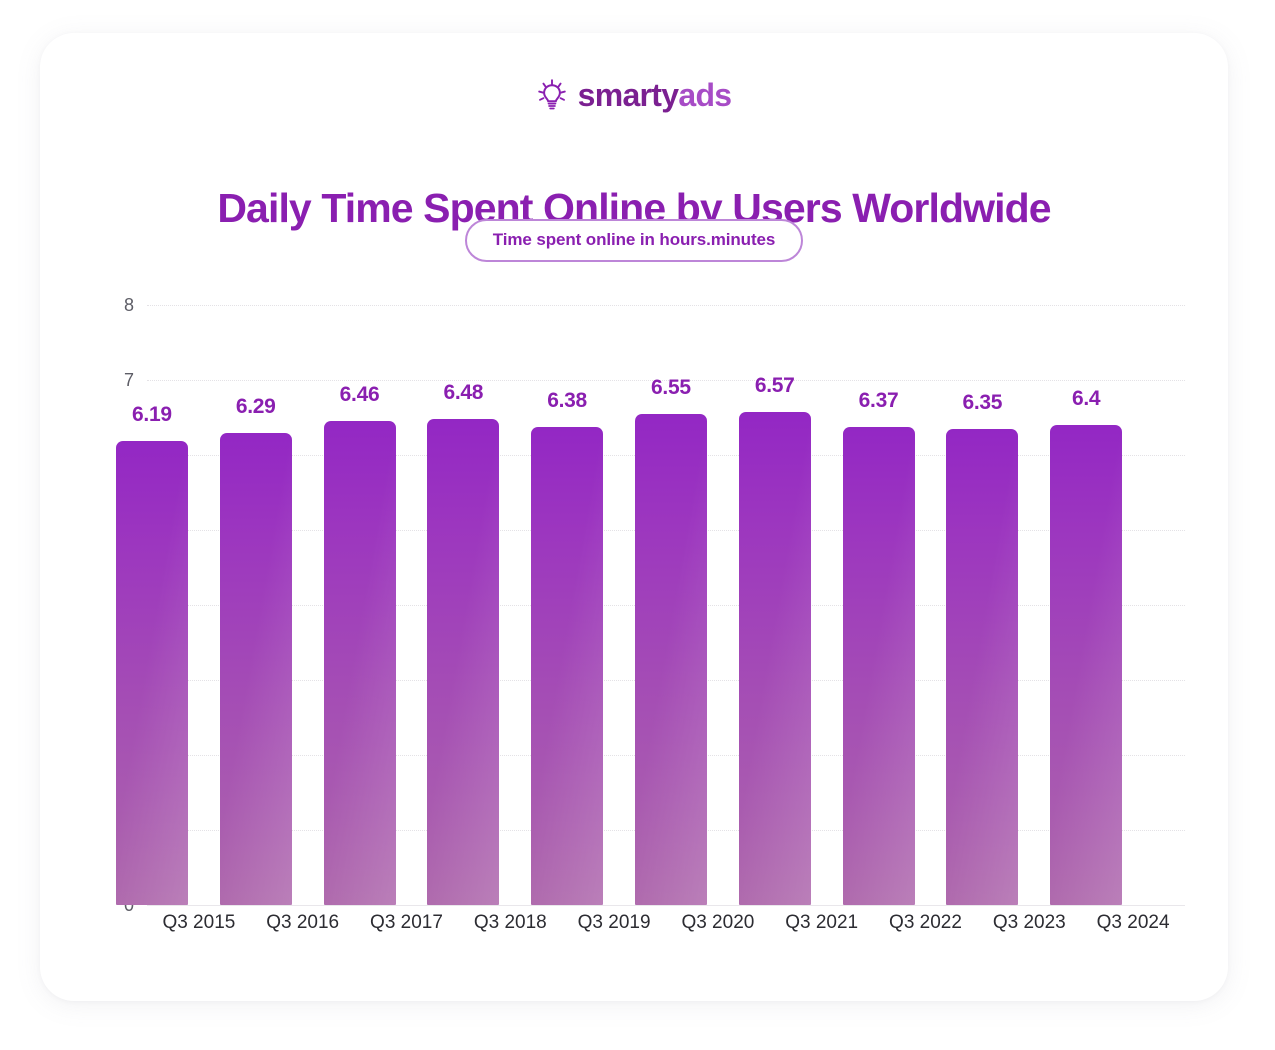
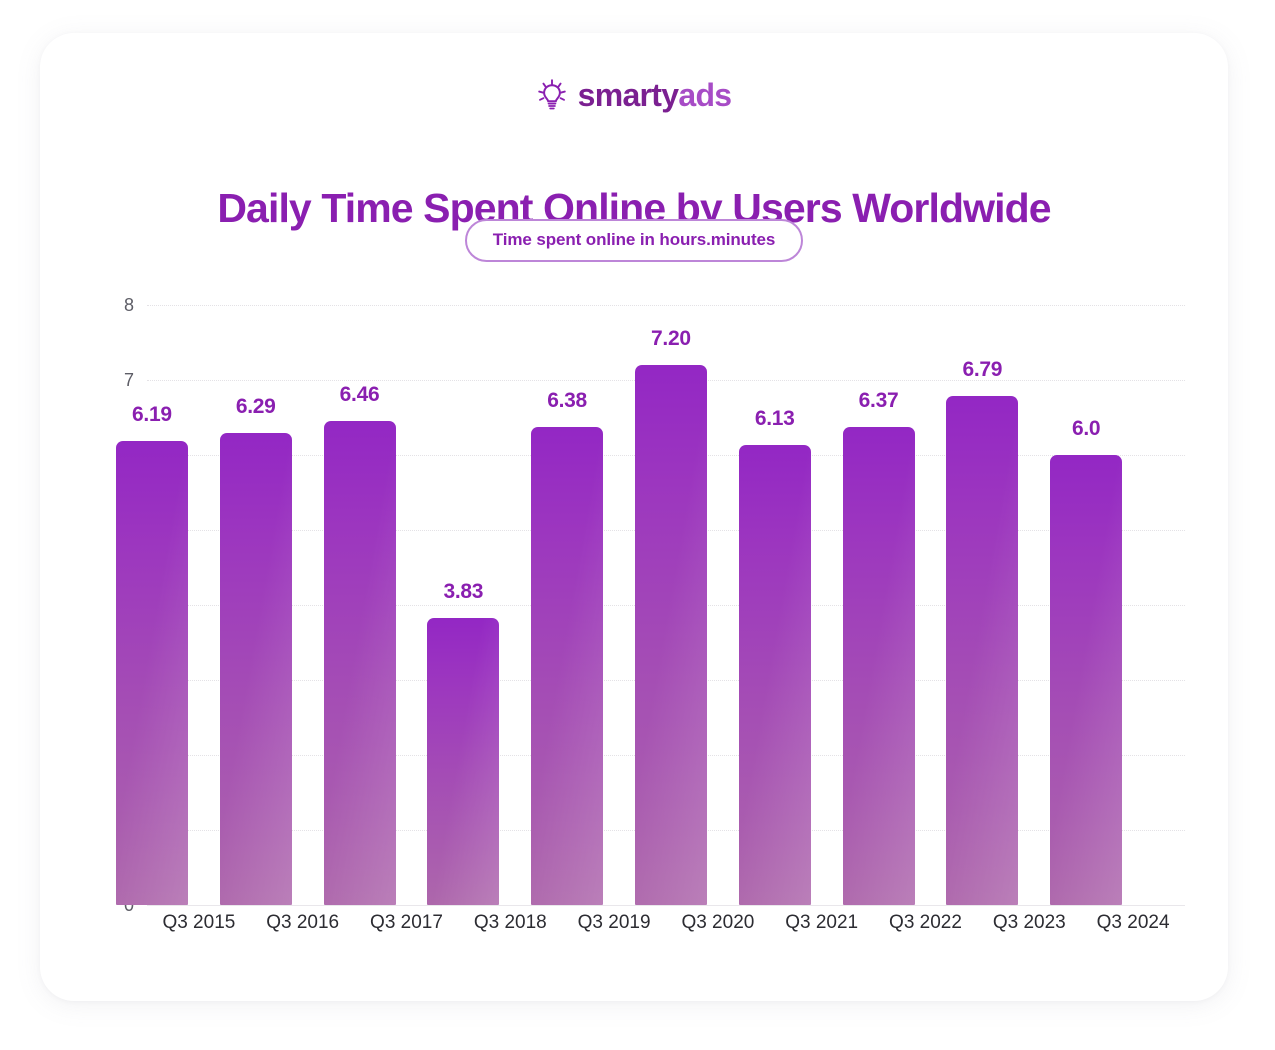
Q3 2018: 6.48 -> 3.83
Q3 2020: 6.55 -> 7.20
Q3 2021: 6.57 -> 6.13
Q3 2023: 6.35 -> 6.79
Q3 2024: 6.4 -> 6.0
